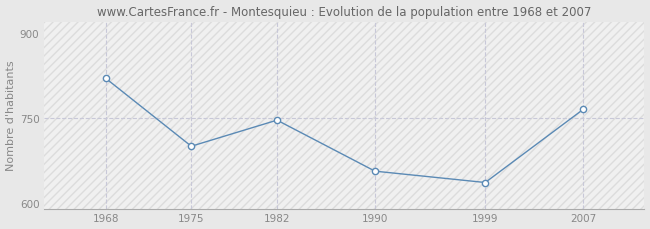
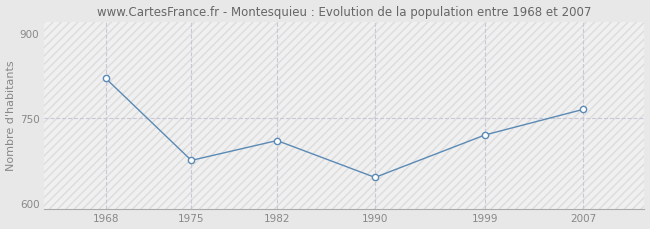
1975: 700 -> 675
1982: 746 -> 710
1990: 656 -> 645
1999: 636 -> 720
